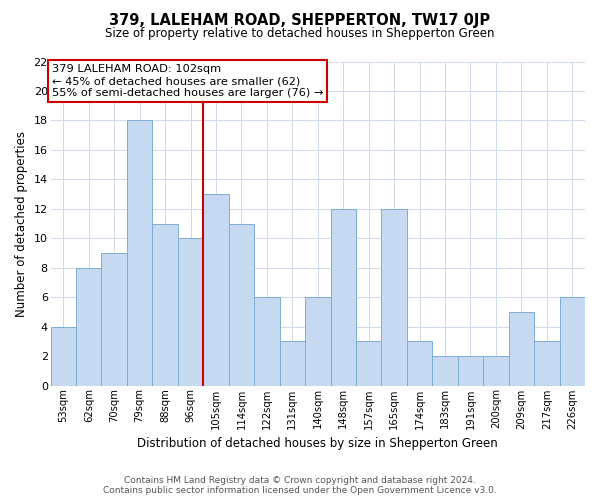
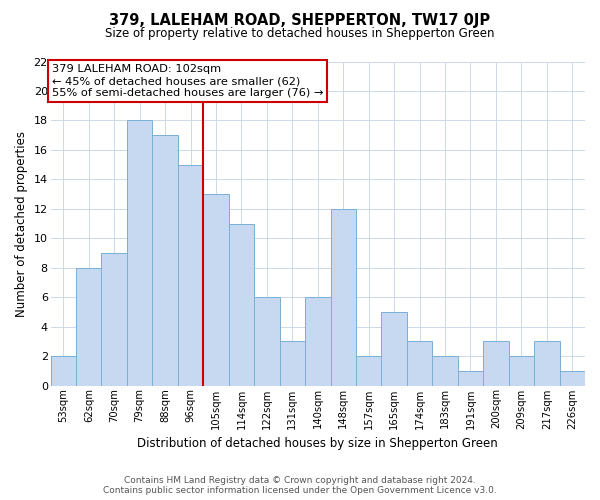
53sqm: 4 -> 2
88sqm: 11 -> 17
96sqm: 10 -> 15
157sqm: 3 -> 2
165sqm: 12 -> 5
191sqm: 2 -> 1
200sqm: 2 -> 3
209sqm: 5 -> 2
226sqm: 6 -> 1
